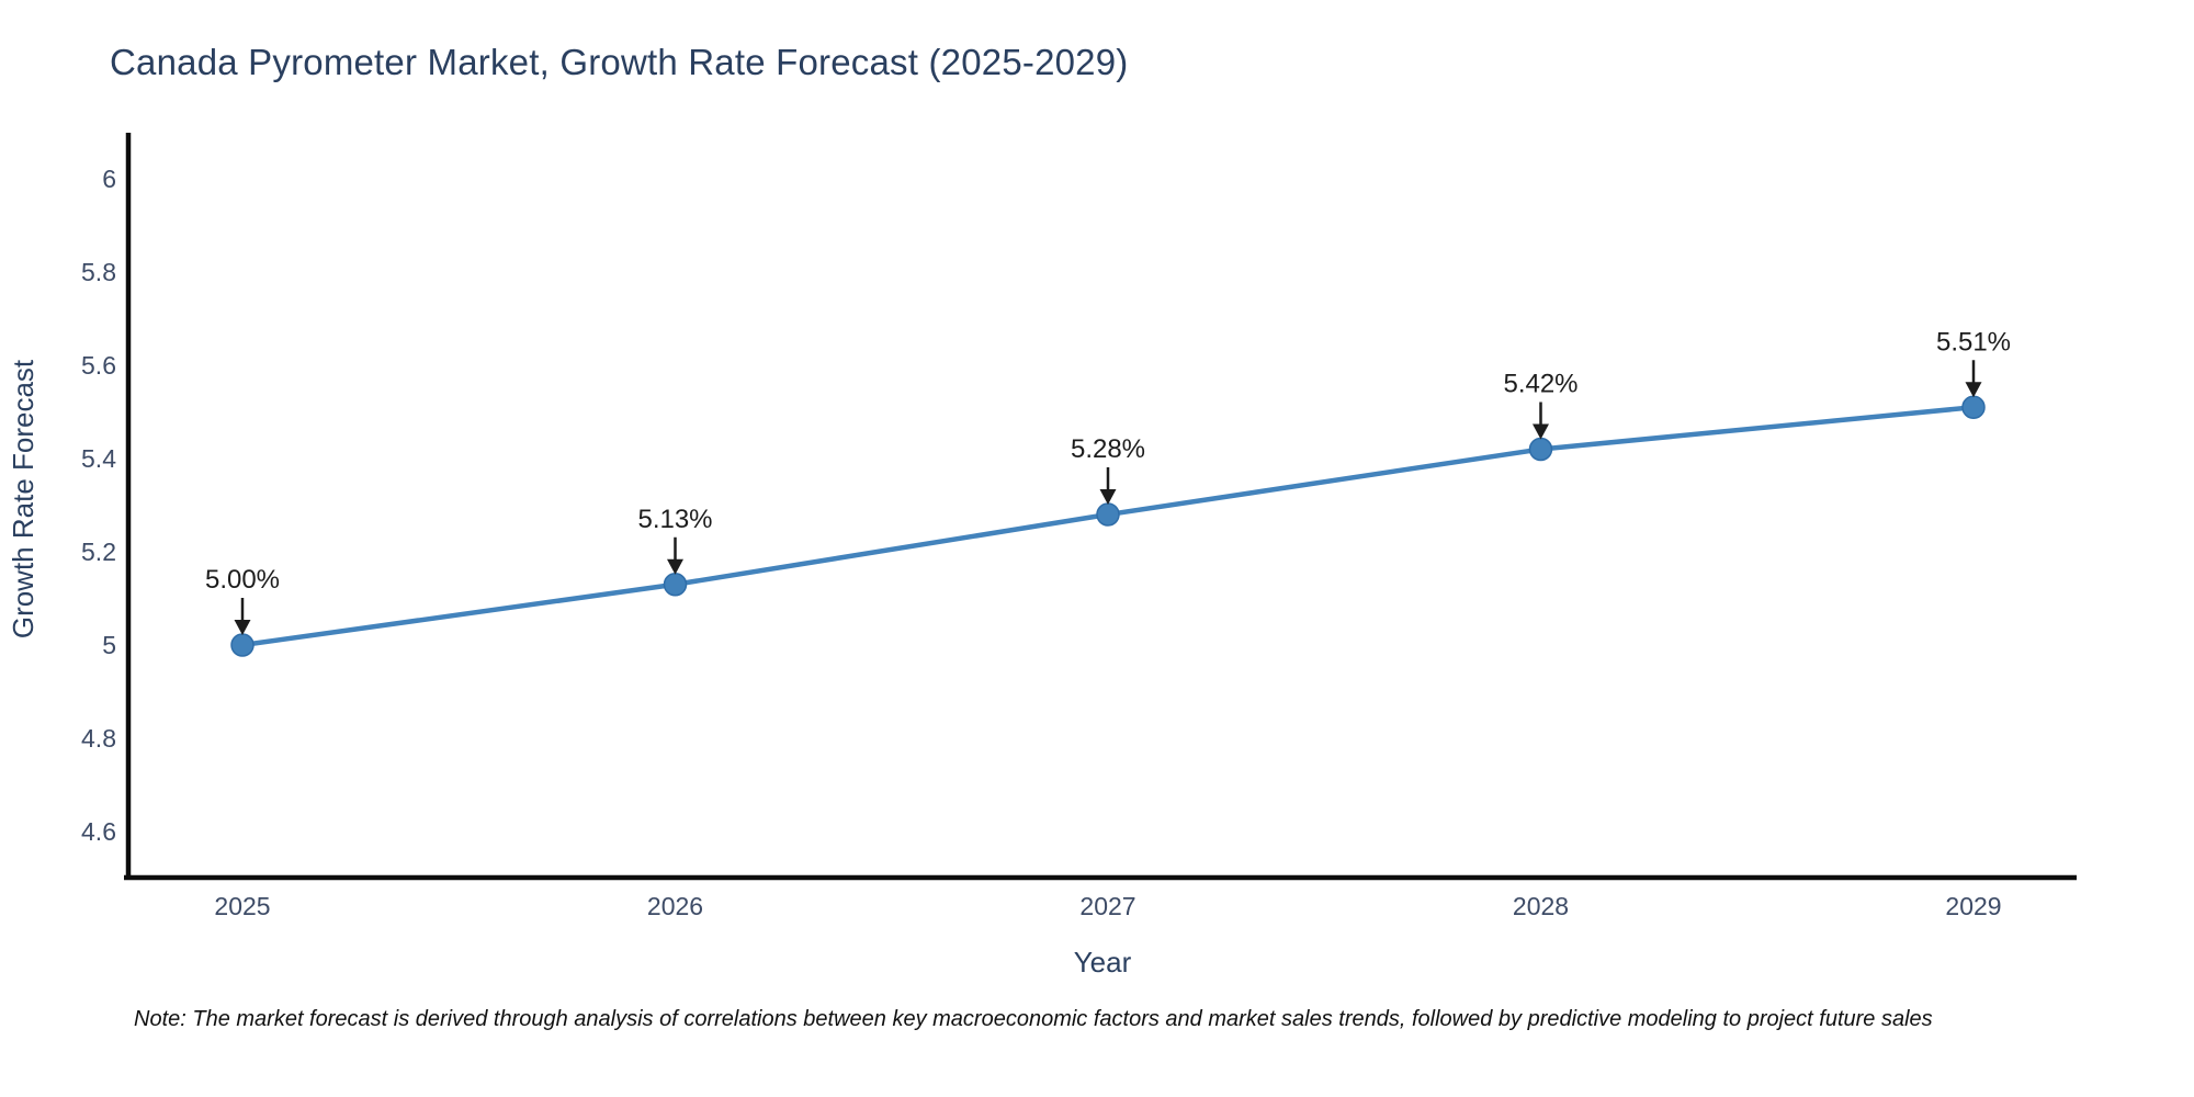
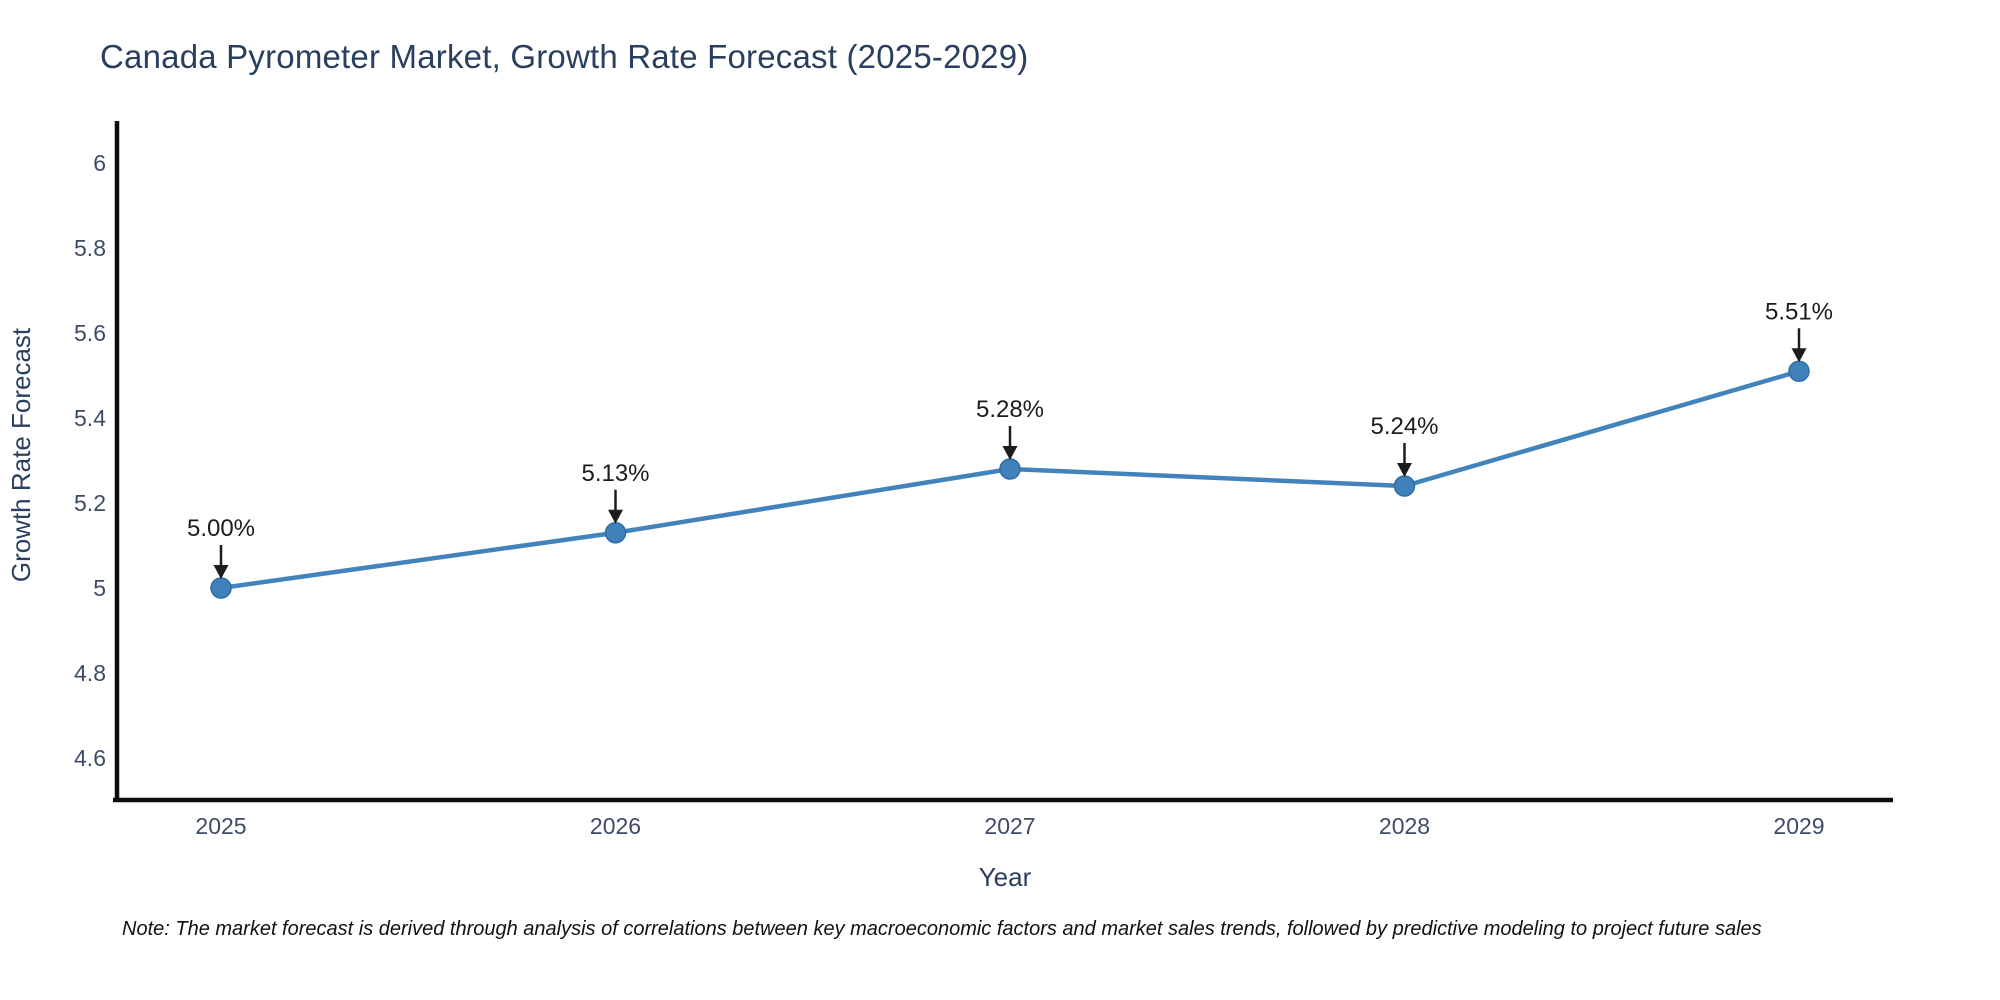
2028: 5.42% -> 5.24%
